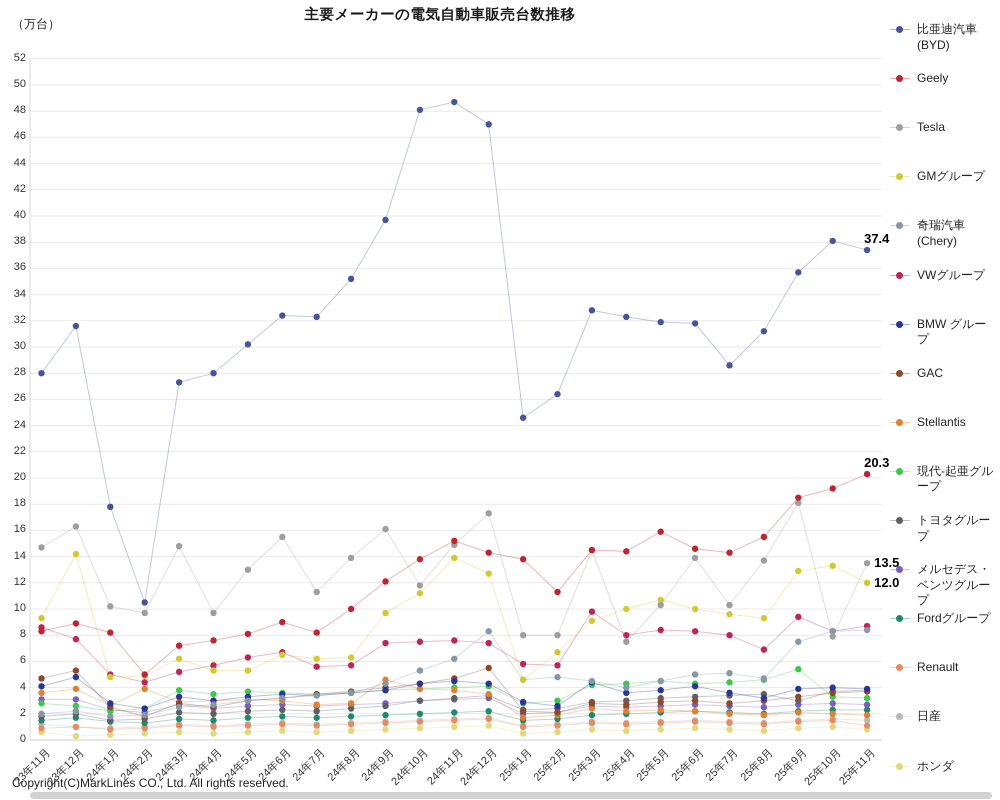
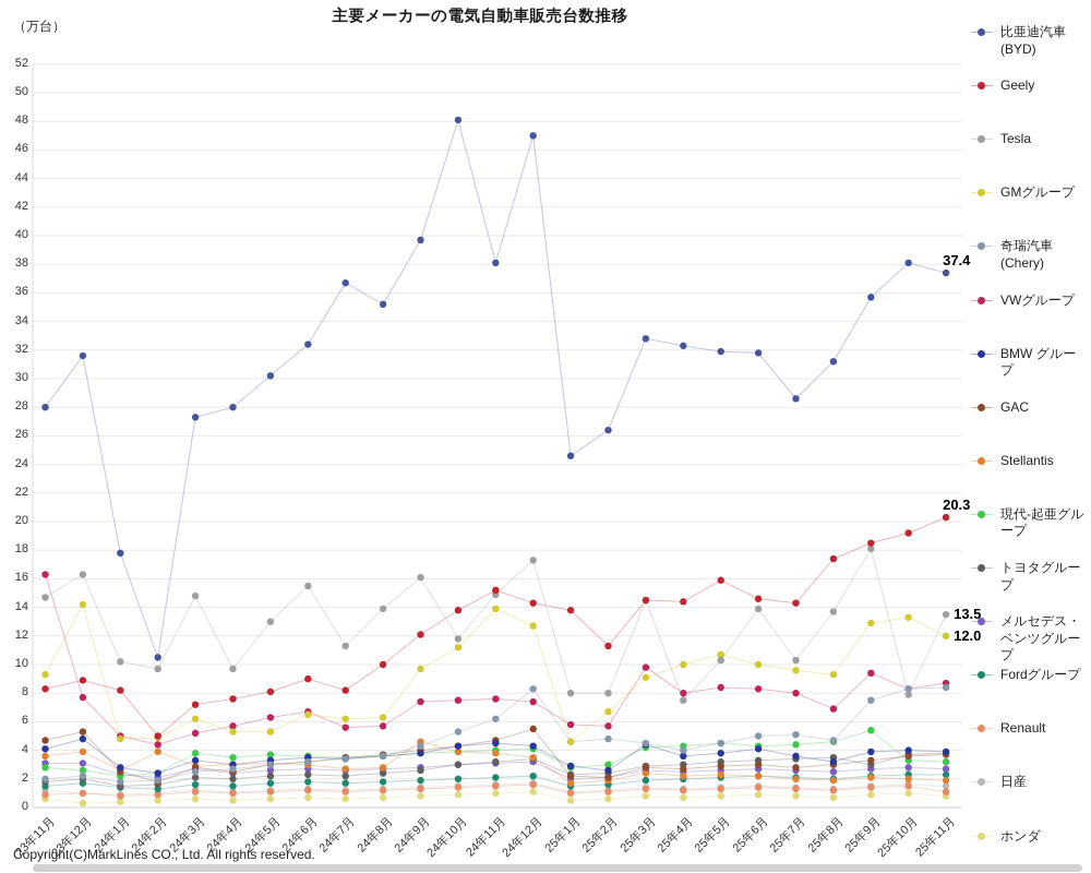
VWグループ/23年11月: 8.6 -> 16.3
比亜迪汽車(BYD)/24年7月: 32.3 -> 36.7
比亜迪汽車(BYD)/24年11月: 48.7 -> 38.1
Geely/25年8月: 15.5 -> 17.4
